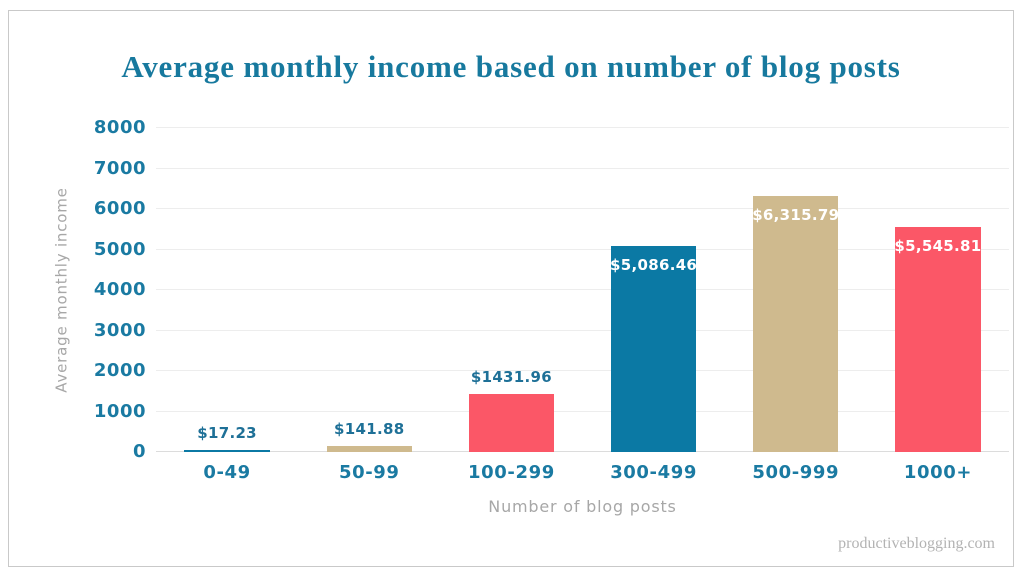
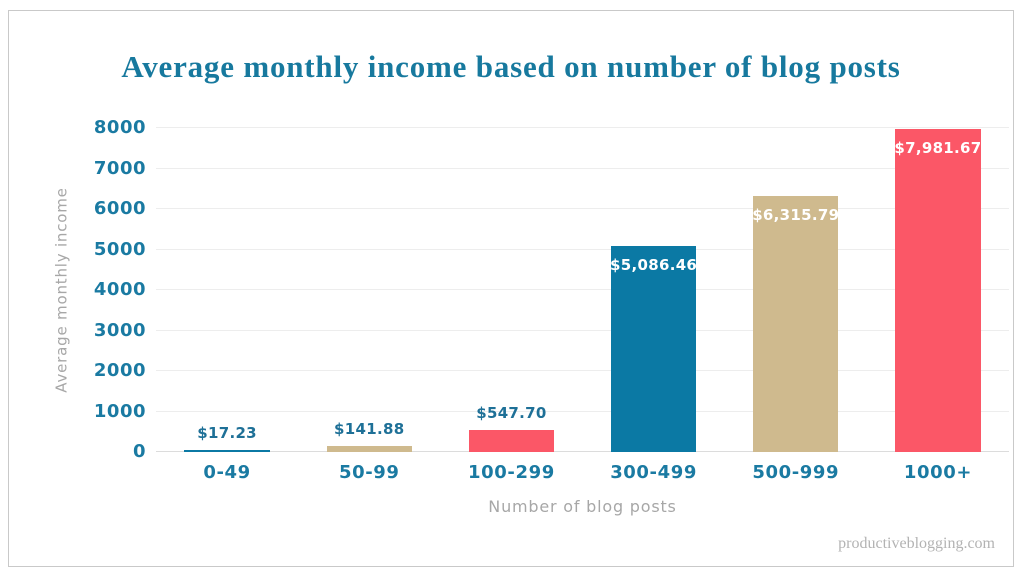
100-299: $1431.96 -> $547.70
1000+: $5,545.81 -> $7,981.67
